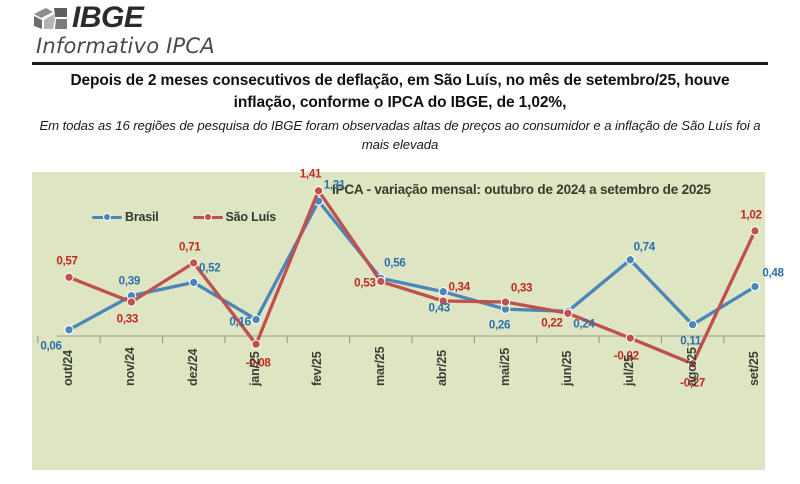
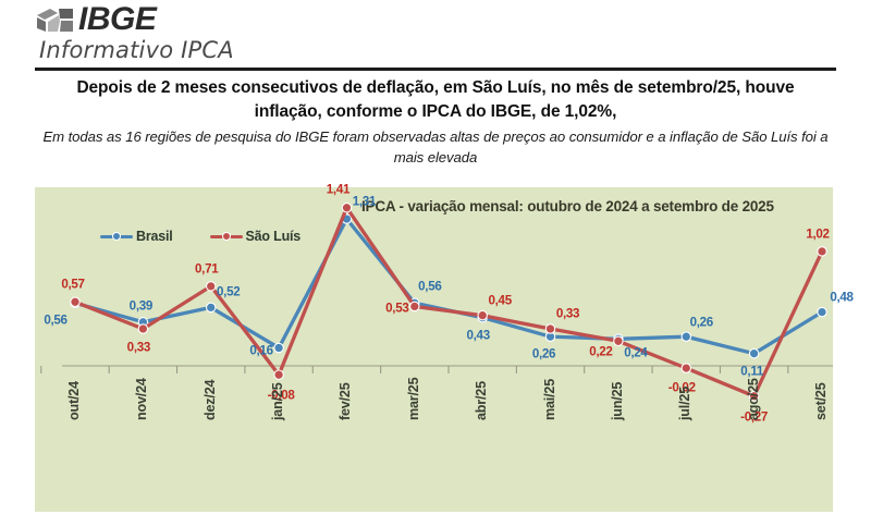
Brasil/out/24: 0,06 -> 0,56
São Luís/abr/25: 0,34 -> 0,45
Brasil/jul/25: 0,74 -> 0,26
